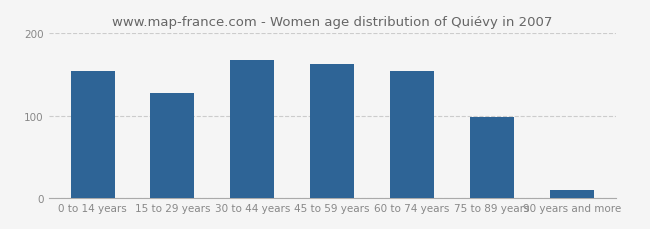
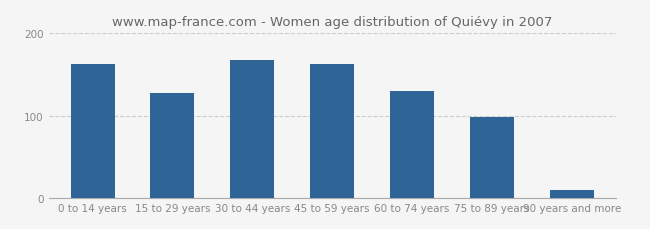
0 to 14 years: 154 -> 162
60 to 74 years: 154 -> 130
